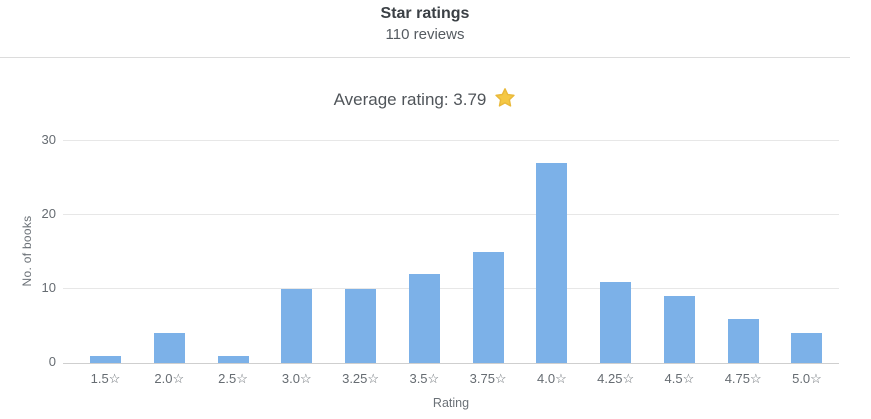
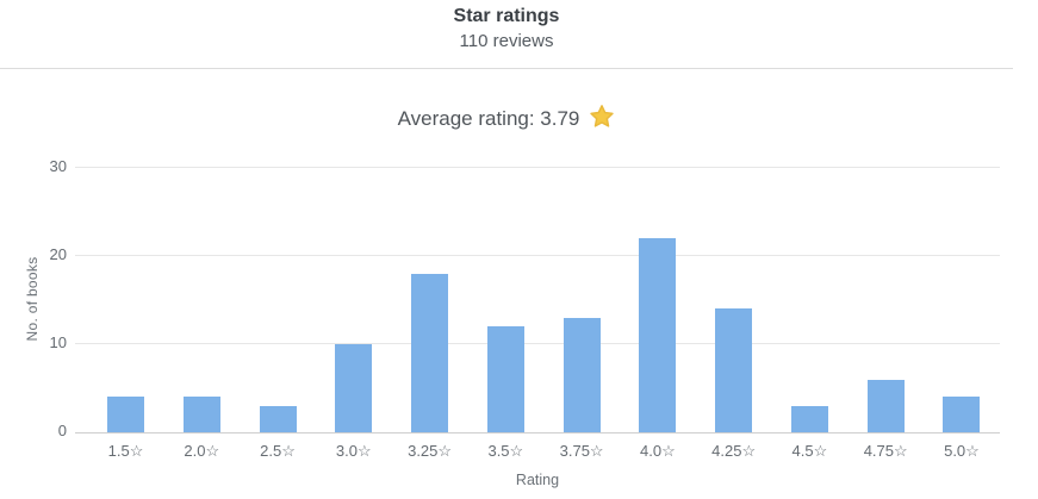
1.5☆: 1 -> 4
2.5☆: 1 -> 3
3.25☆: 10 -> 18
3.75☆: 15 -> 13
4.0☆: 27 -> 22
4.25☆: 11 -> 14
4.5☆: 9 -> 3
